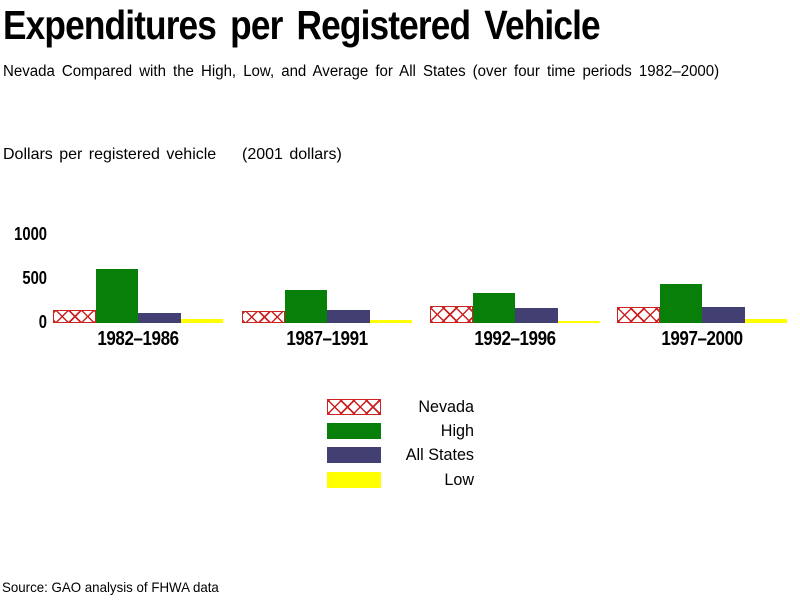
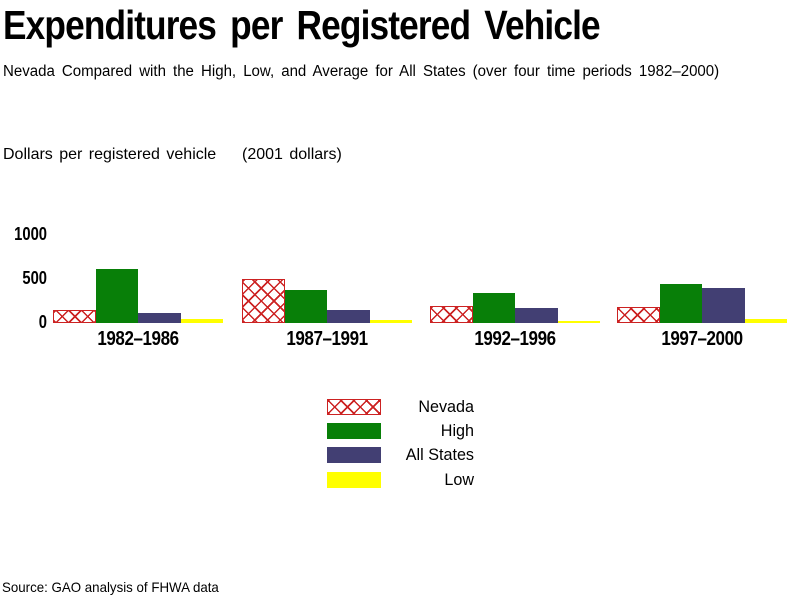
Nevada/1987–1991: 100 -> 500
All States/1997–2000: 200 -> 400
